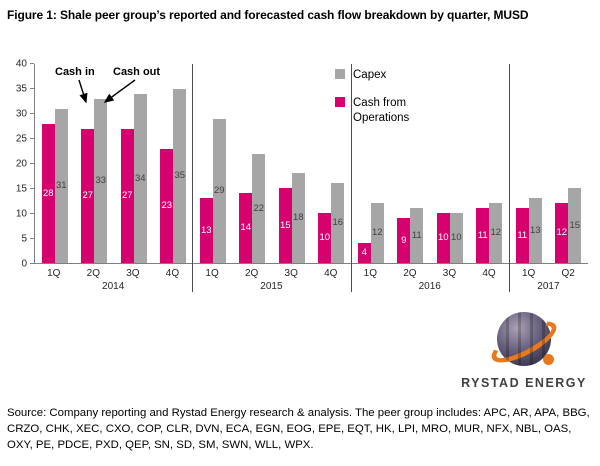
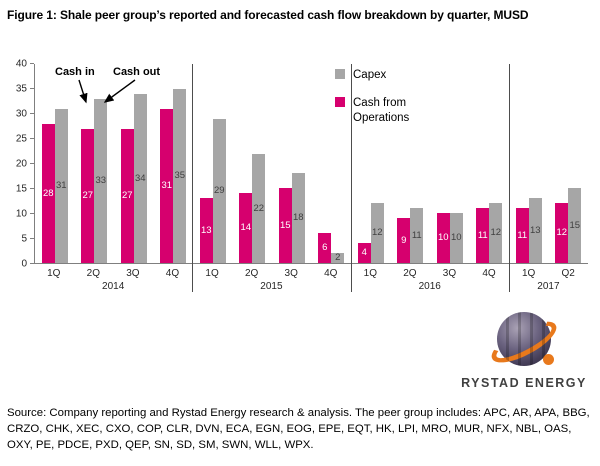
Cash from Operations/4Q 2014: 23 -> 31
Cash from Operations/4Q 2015: 10 -> 6
Capex/4Q 2015: 16 -> 2
